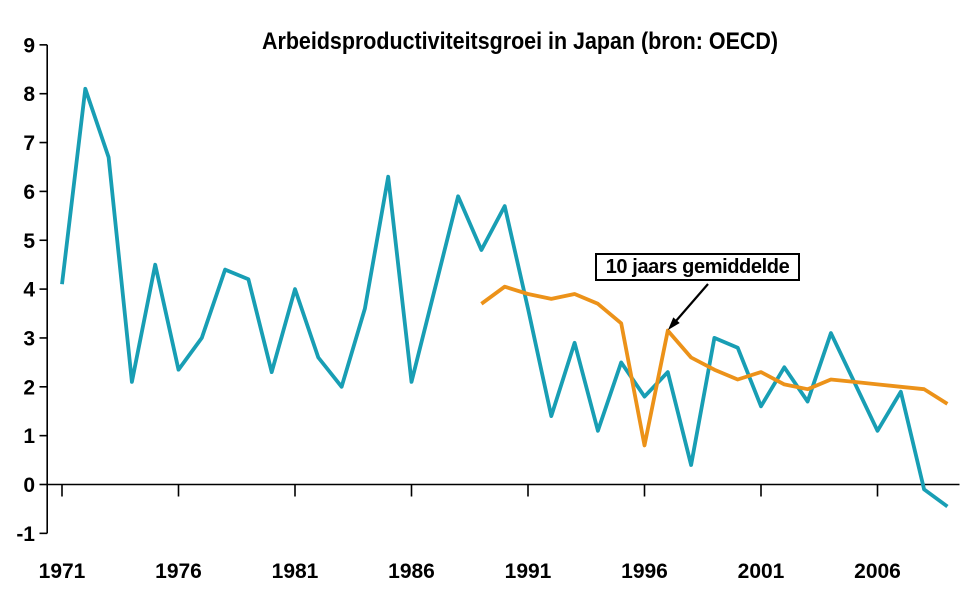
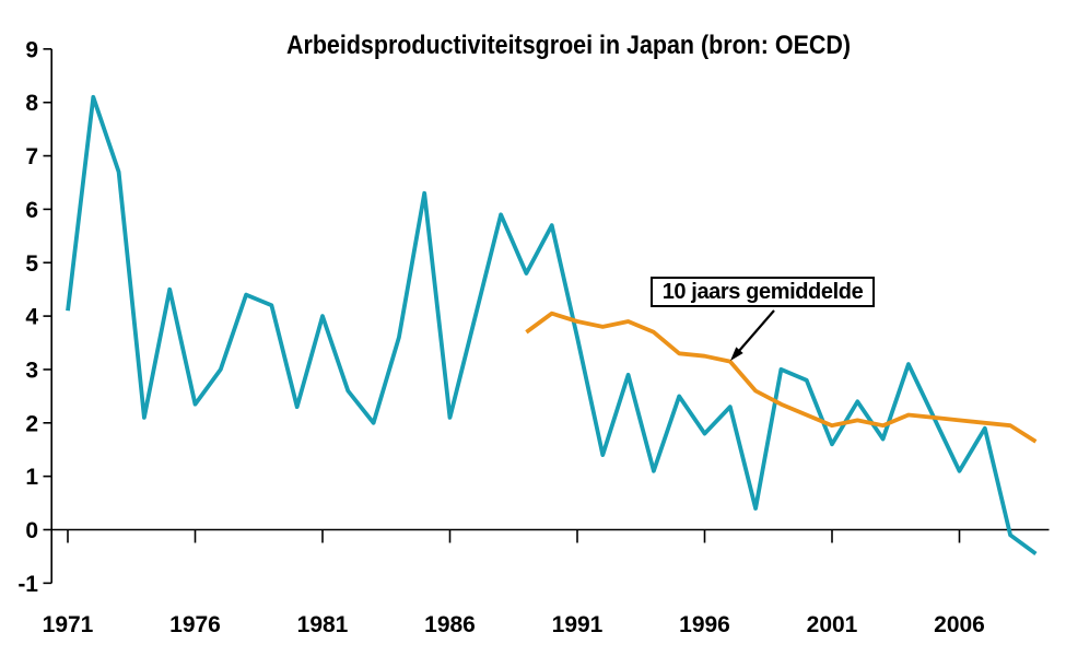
10 jaars gemiddelde/1996: 0.8 -> 3.2
10 jaars gemiddelde/2001: 2.3 -> 1.9
